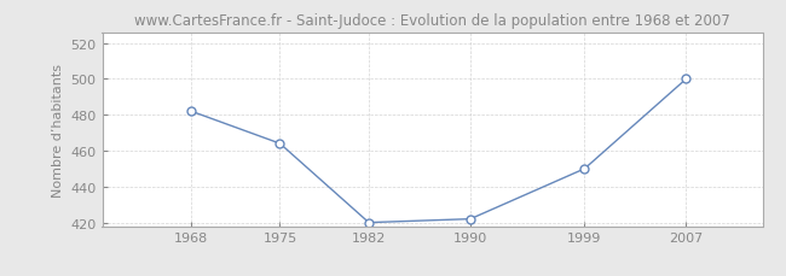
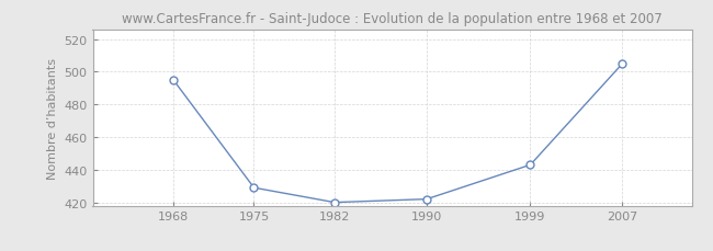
1968: 482 -> 495
1975: 464 -> 429
1999: 450 -> 443
2007: 500 -> 505
